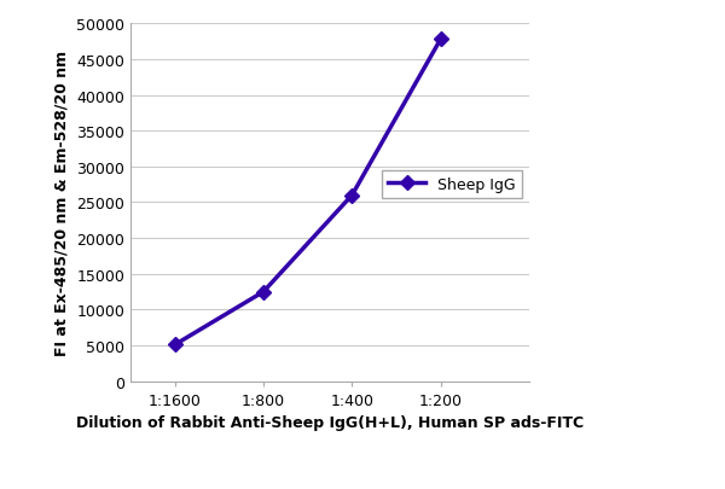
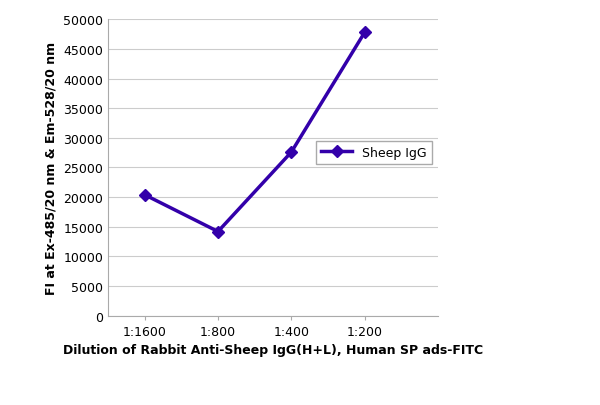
1:1600: 5100 -> 20400
1:800: 12500 -> 14200
1:400: 26000 -> 27600
